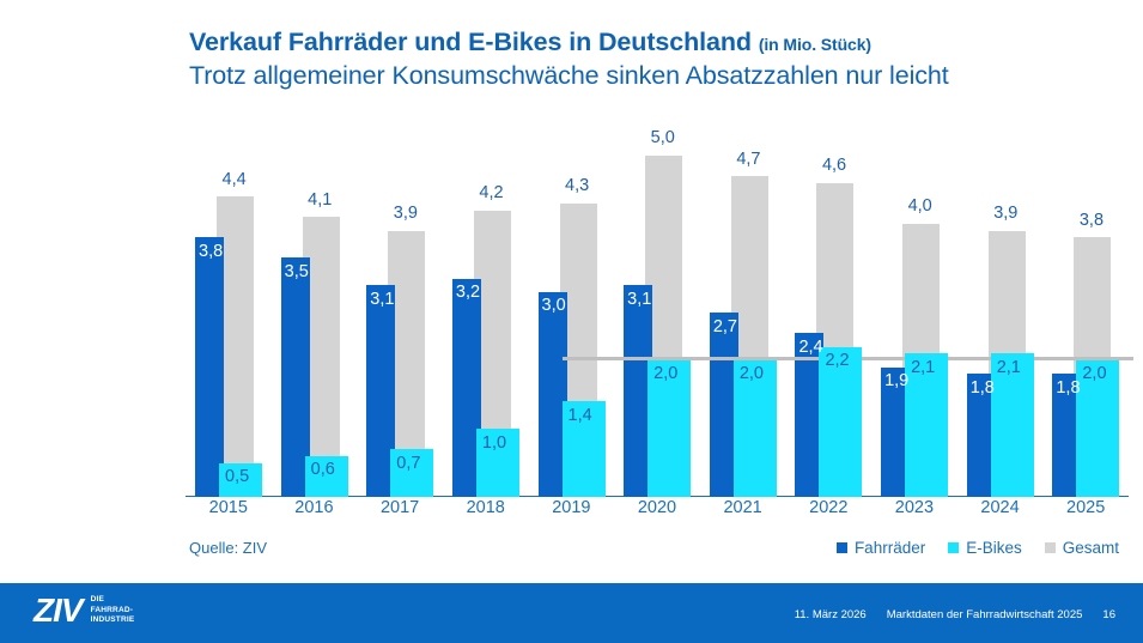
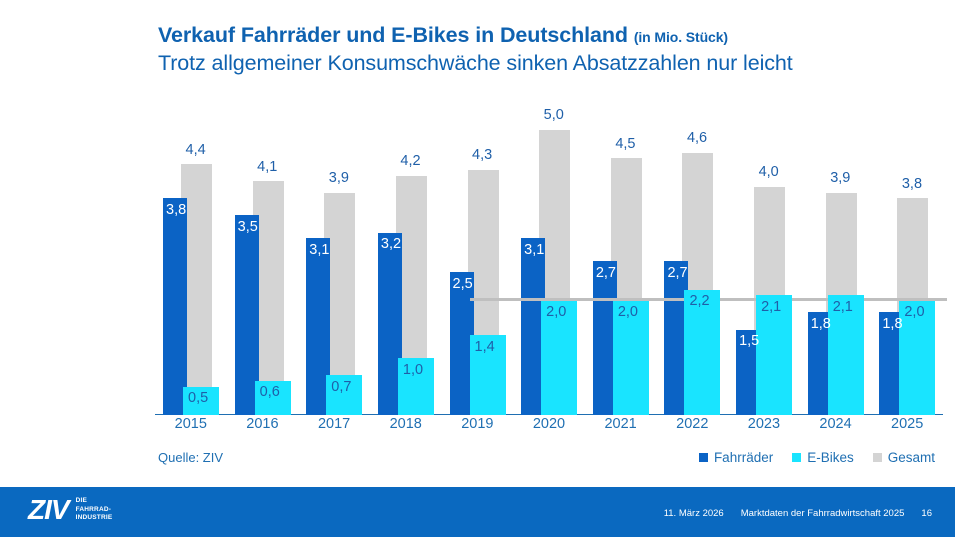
Fahrräder/2019: 3,0 -> 2,5
Gesamt/2021: 4,7 -> 4,5
Fahrräder/2022: 2,4 -> 2,7
Fahrräder/2023: 1,9 -> 1,5
